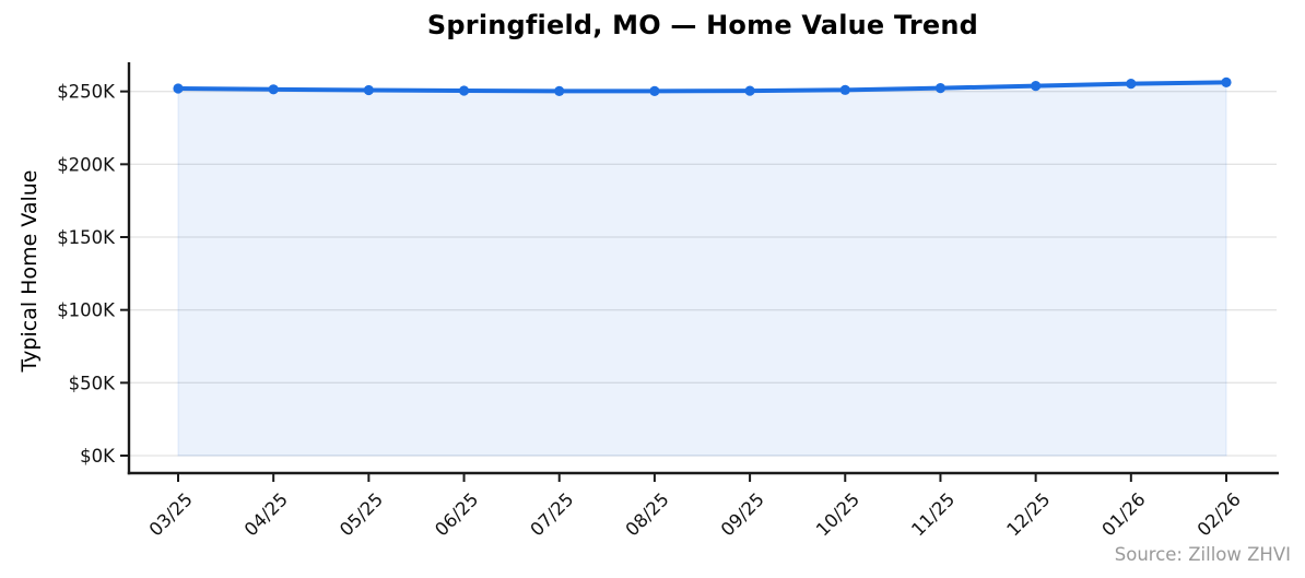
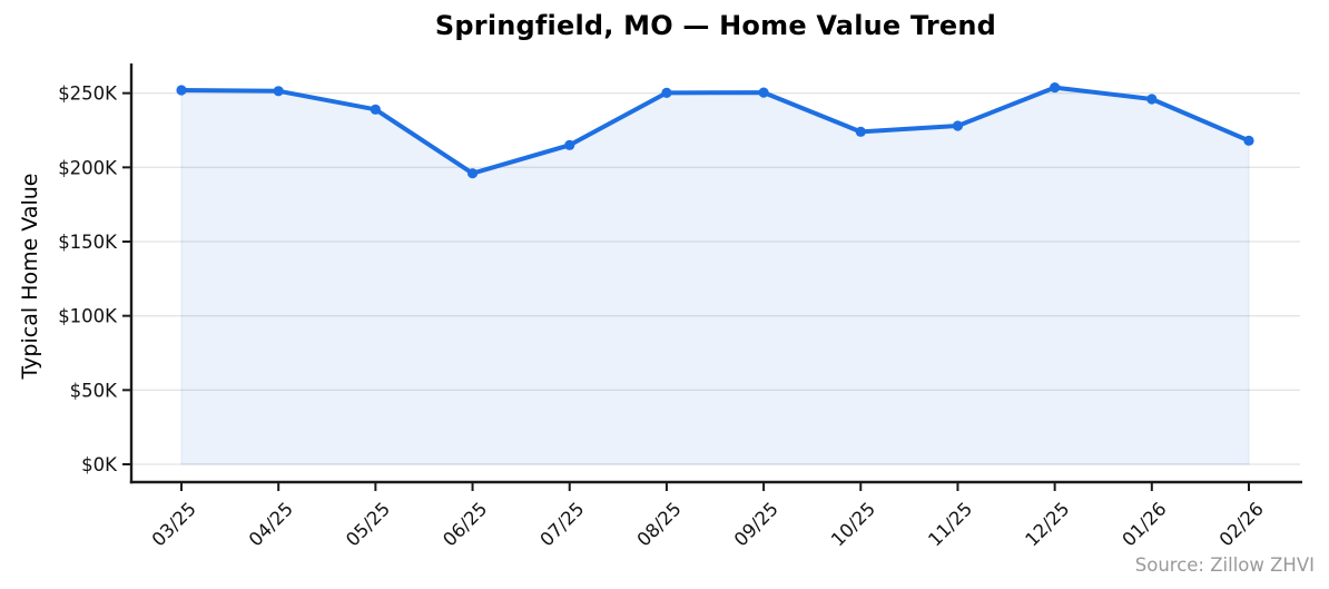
05/25: $251K -> $239K
06/25: $250K -> $196K
07/25: $250K -> $215K
10/25: $251K -> $224K
11/25: $252K -> $228K
01/26: $255K -> $246K
02/26: $256K -> $218K
